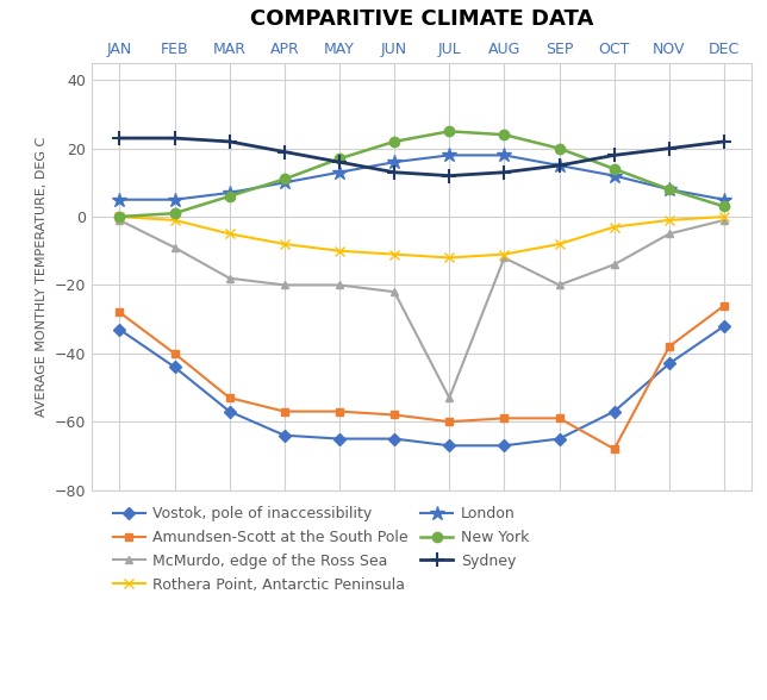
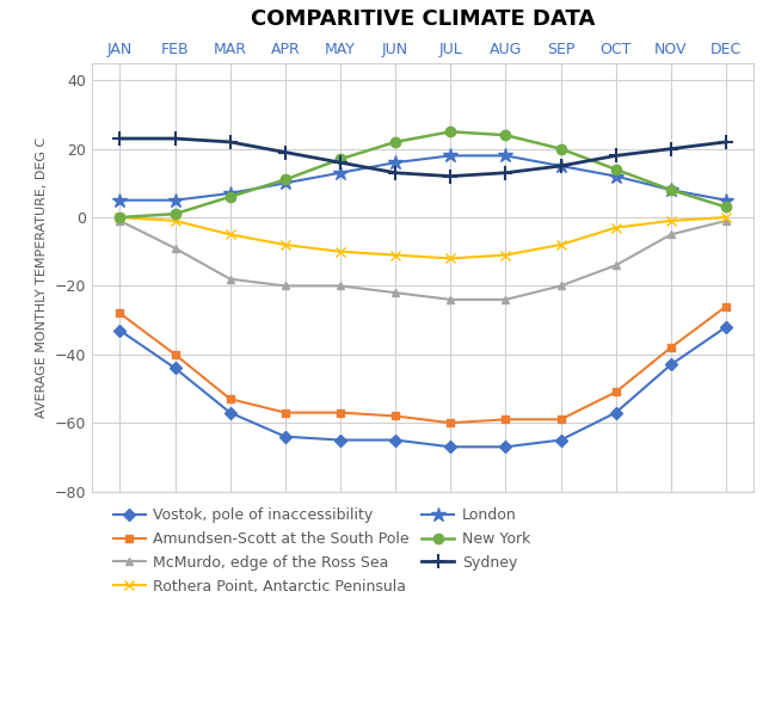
McMurdo, edge of the Ross Sea/JUL: -53 -> -24
McMurdo, edge of the Ross Sea/AUG: -12 -> -24
Amundsen-Scott at the South Pole/OCT: -68 -> -51
